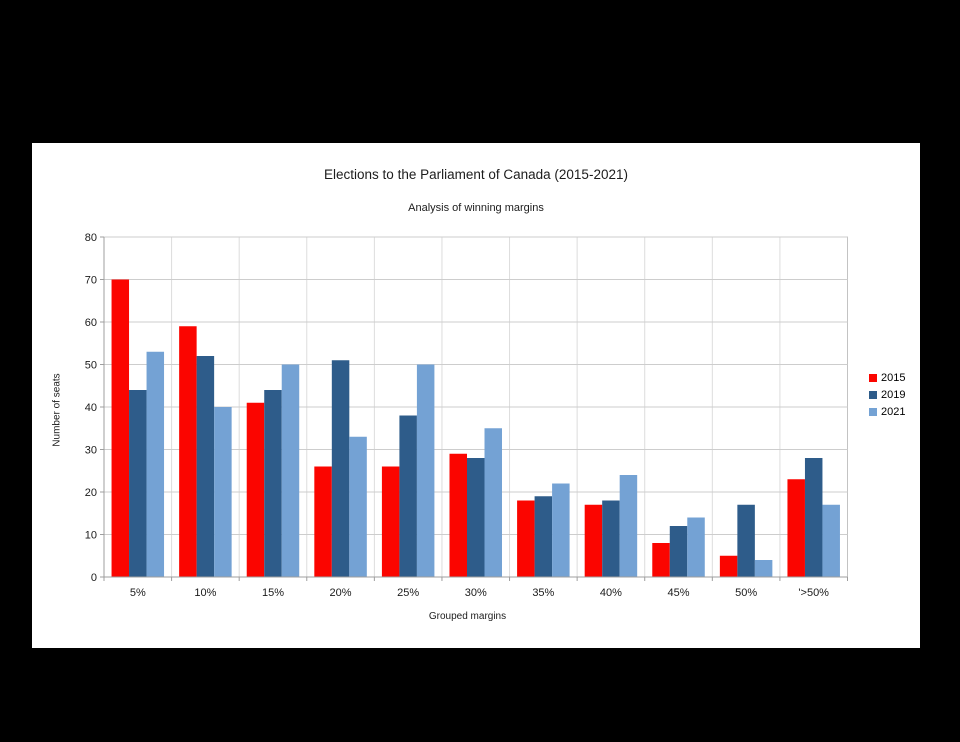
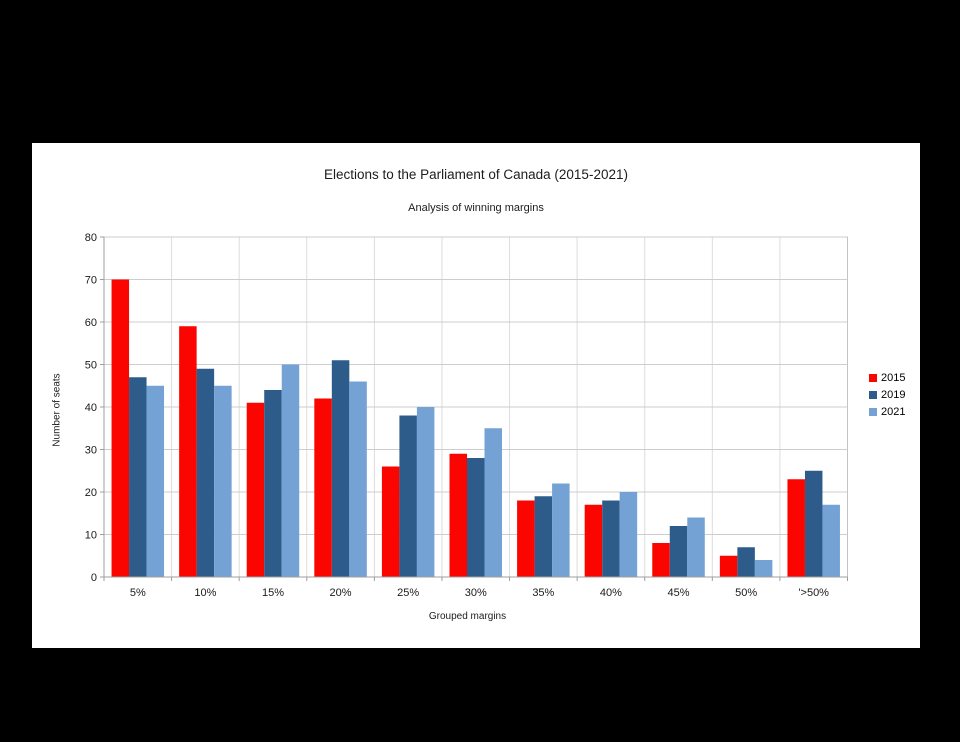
2019/5%: 44 -> 47
2021/5%: 53 -> 45
2019/10%: 52 -> 49
2021/10%: 40 -> 45
2015/20%: 26 -> 42
2021/20%: 33 -> 46
2021/25%: 50 -> 40
2021/40%: 24 -> 20
2019/50%: 17 -> 7
2019/'>50%: 28 -> 25
